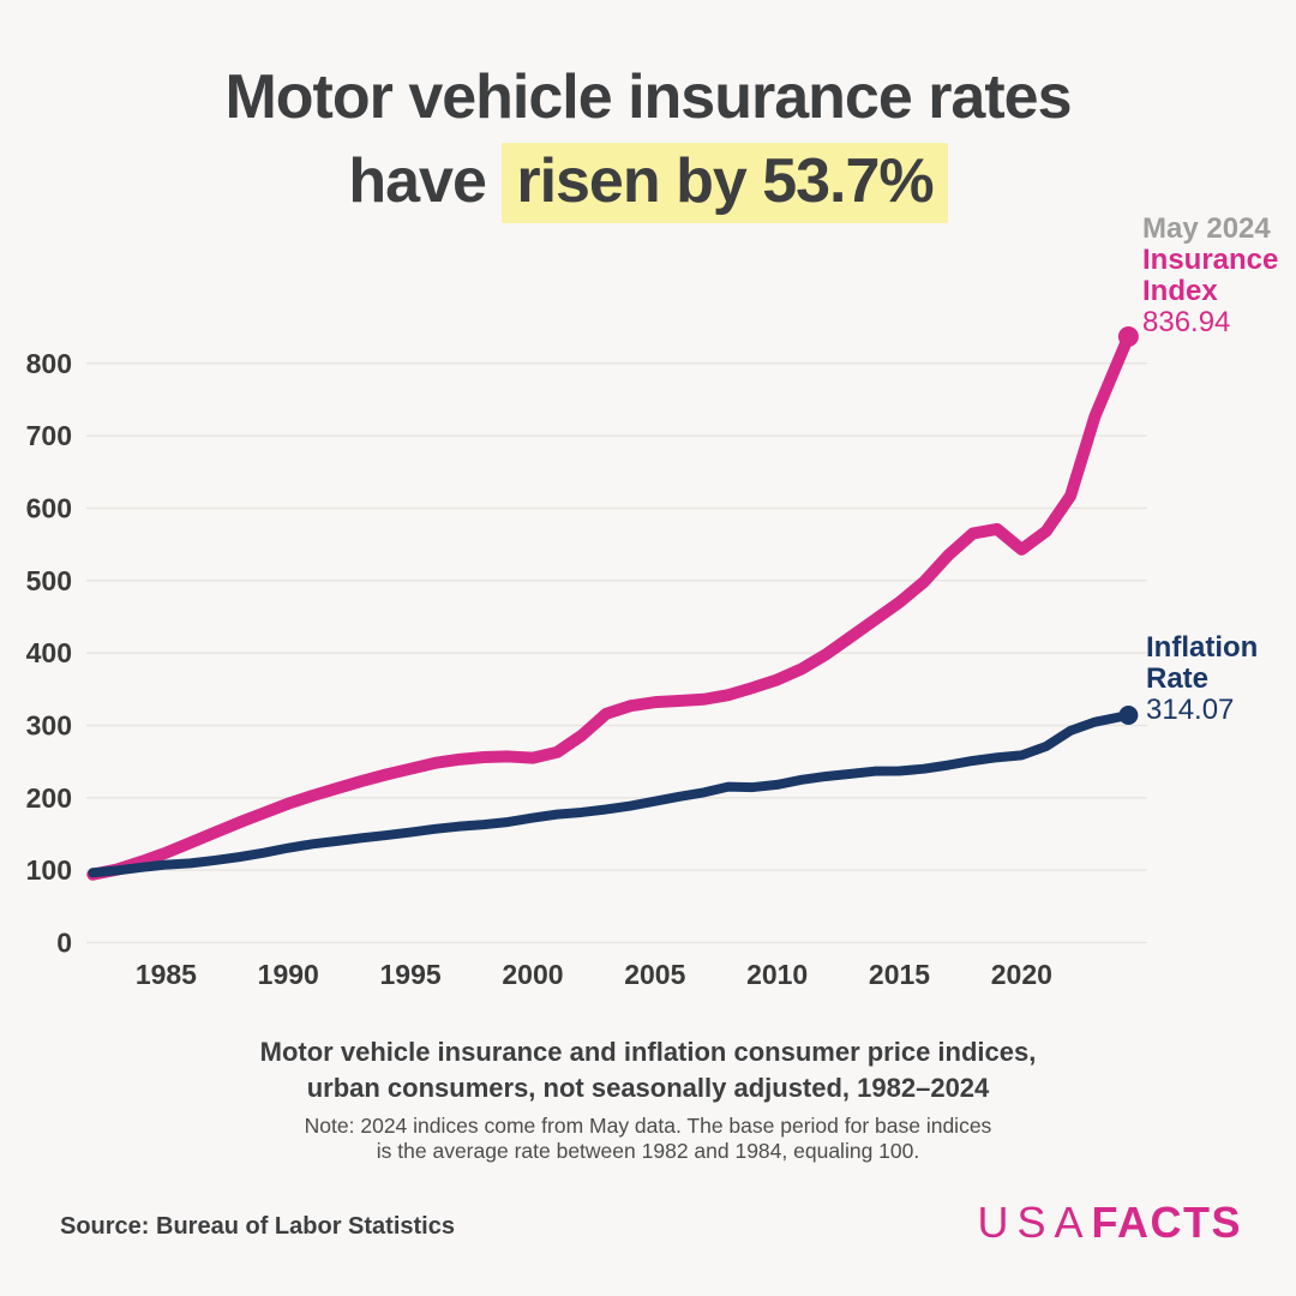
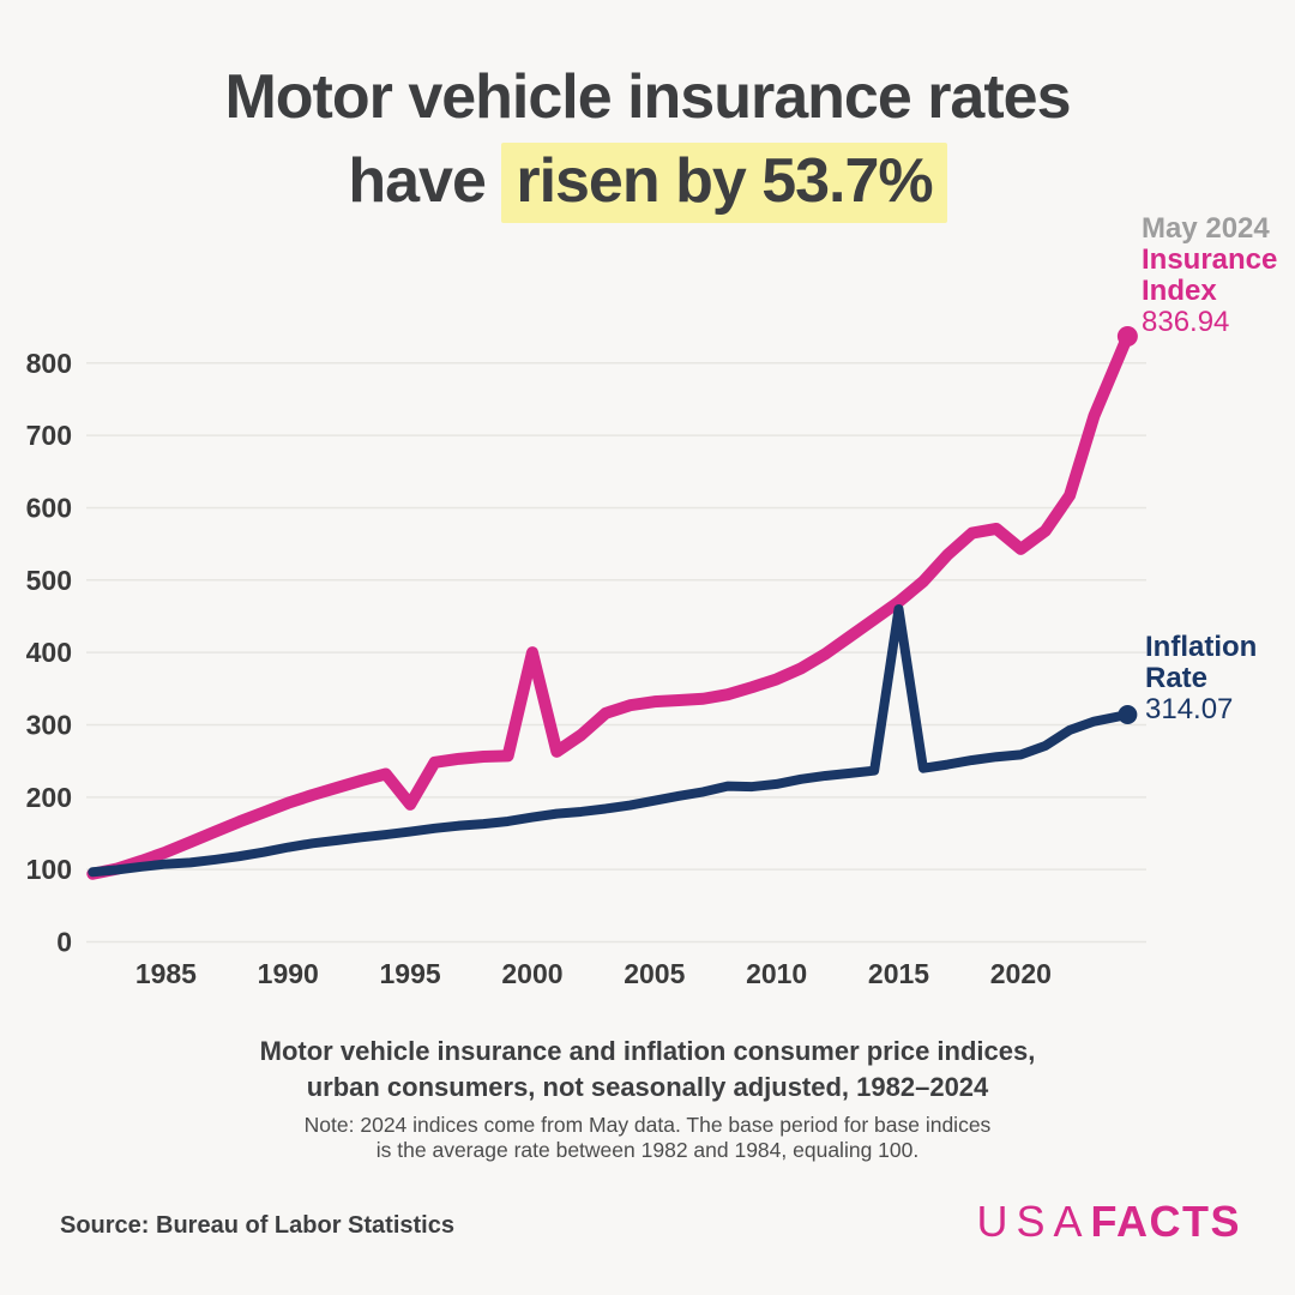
Insurance Index/1995: 240 -> 190
Insurance Index/2000: 260 -> 400
Inflation Rate/2015: 240 -> 460
